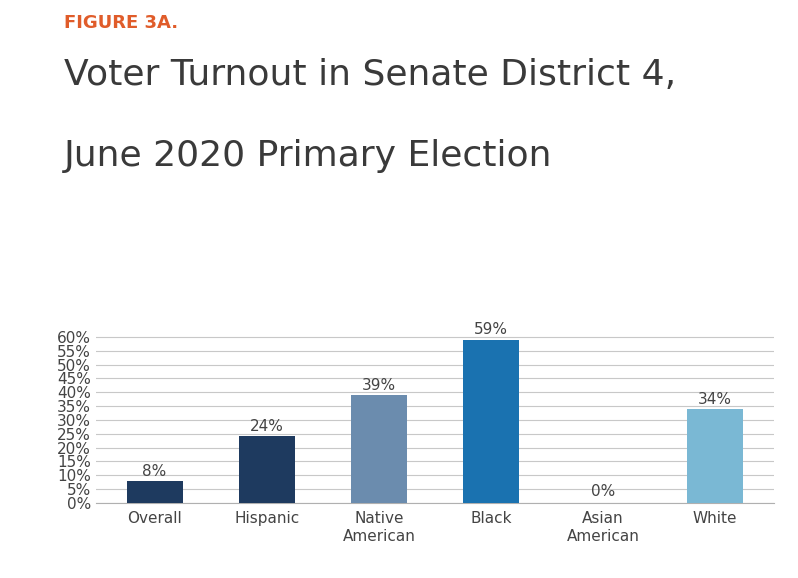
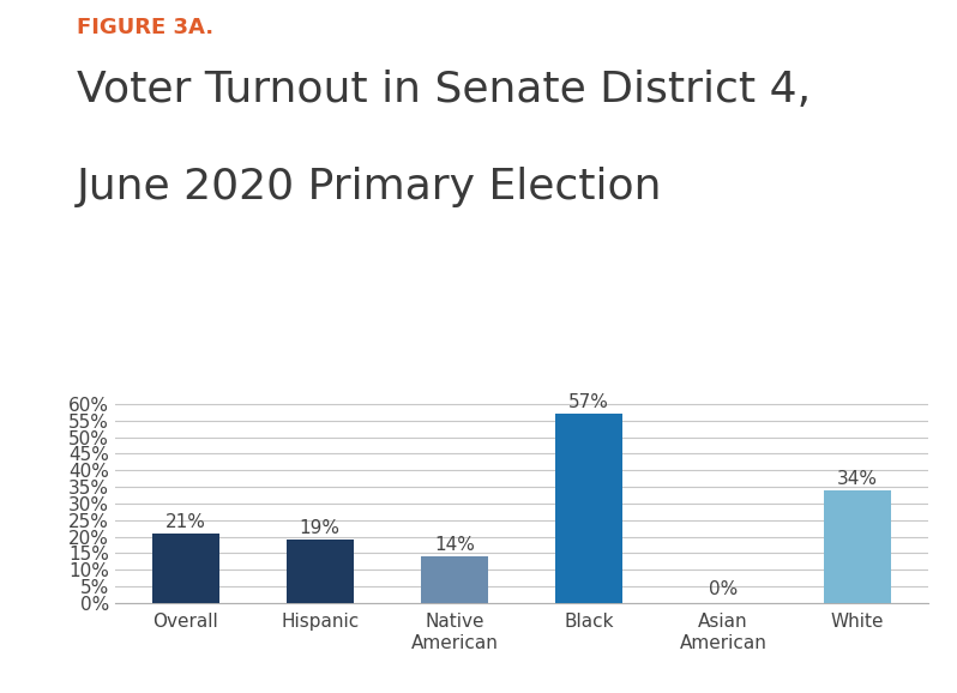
Overall: 8% -> 21%
Hispanic: 24% -> 19%
Native American: 39% -> 14%
Black: 59% -> 57%
